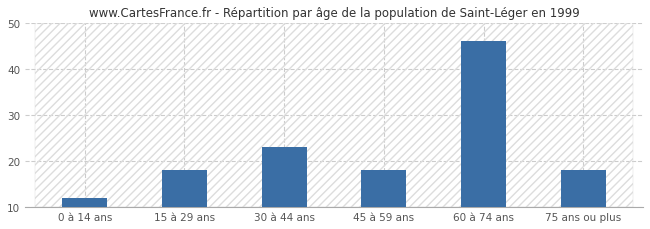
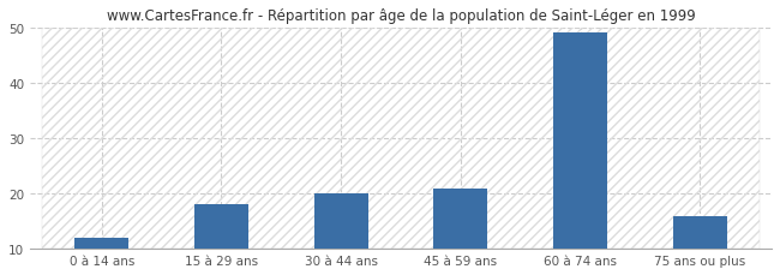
30 à 44 ans: 23 -> 20
45 à 59 ans: 18 -> 21
60 à 74 ans: 46 -> 49
75 ans ou plus: 18 -> 16
